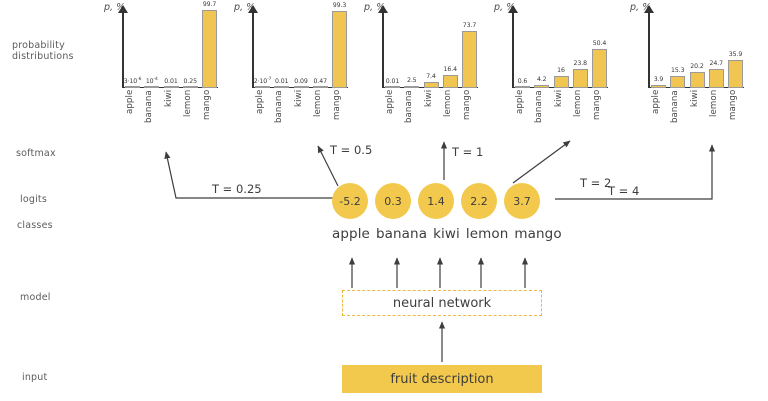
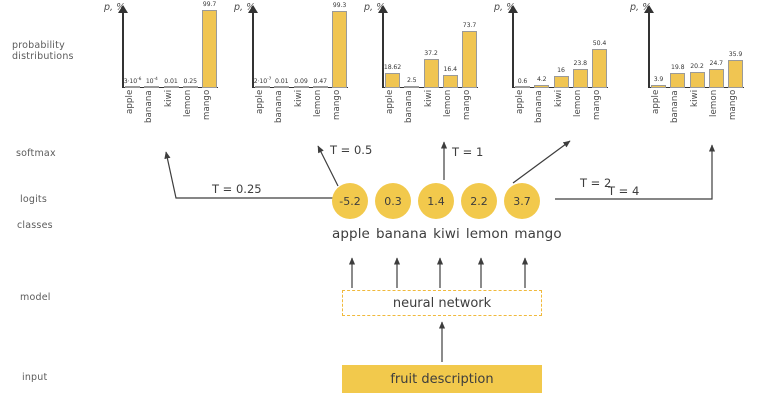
T = 1/apple: 0.01 -> 18.62
T = 1/kiwi: 7.4 -> 37.2
T = 4/banana: 15.3 -> 19.8
